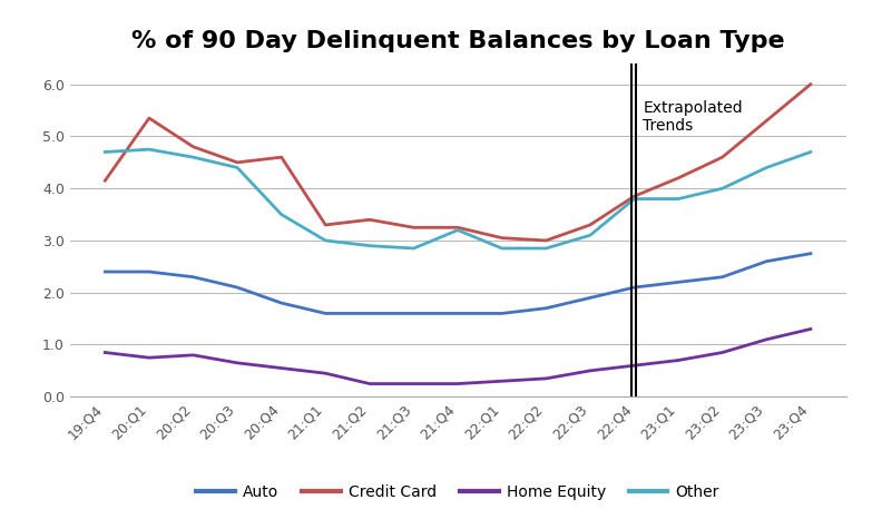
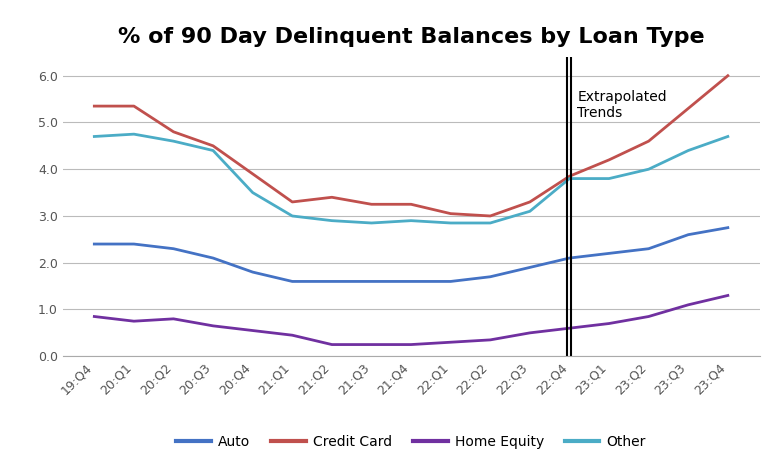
Credit Card/19:Q4: 4.15 -> 5.35
Credit Card/20:Q4: 4.60 -> 3.90
Other/21:Q4: 3.20 -> 2.90
